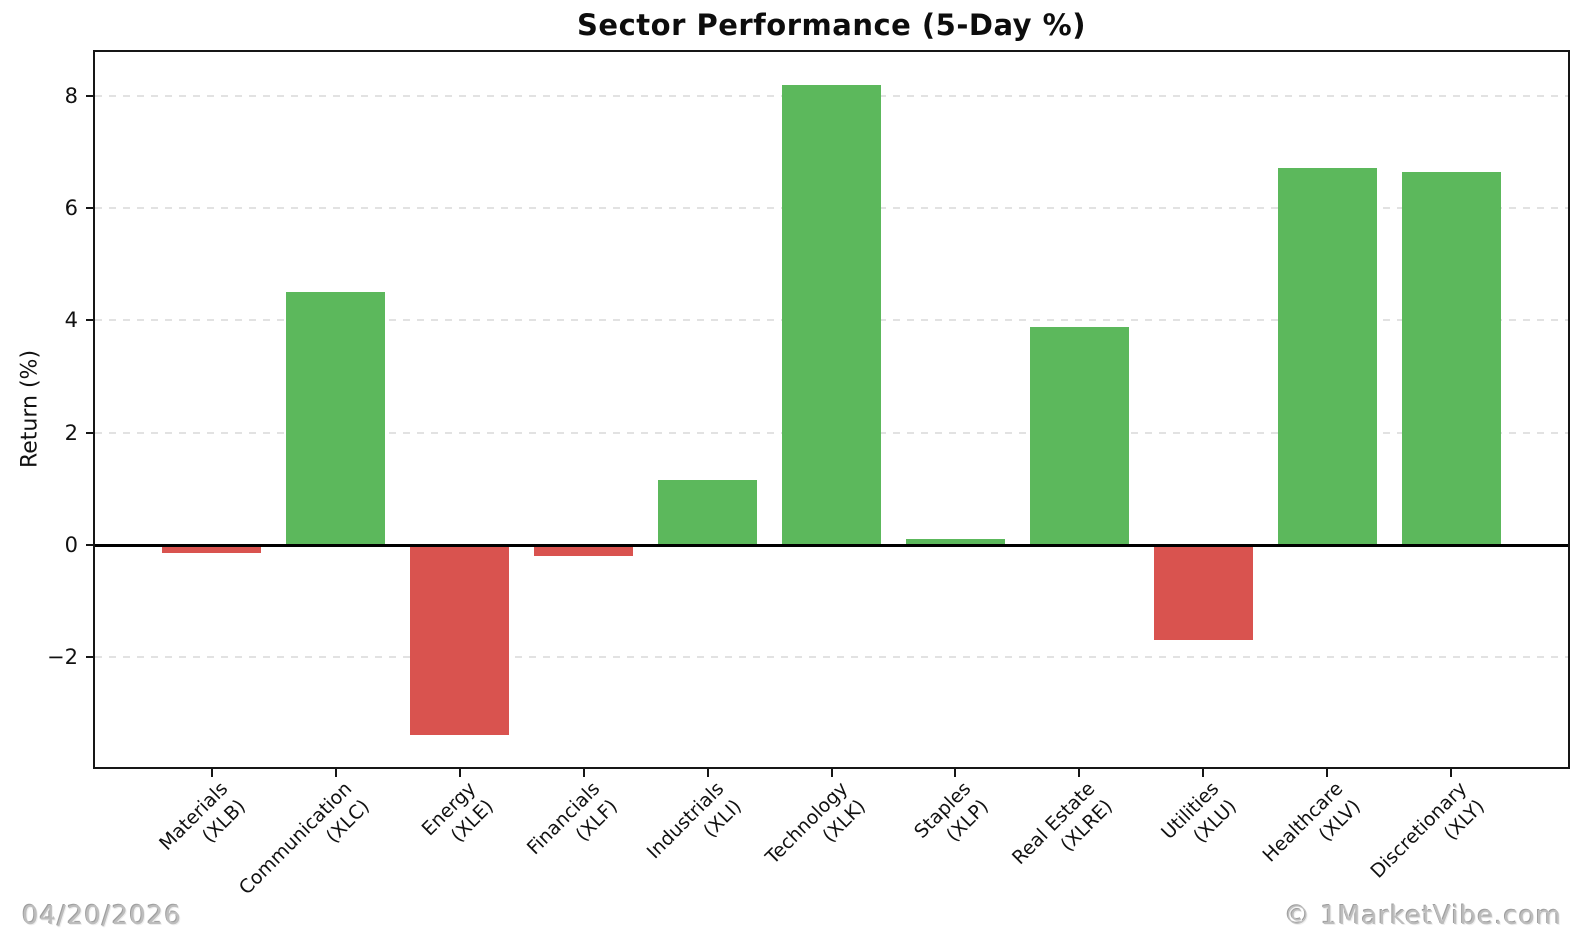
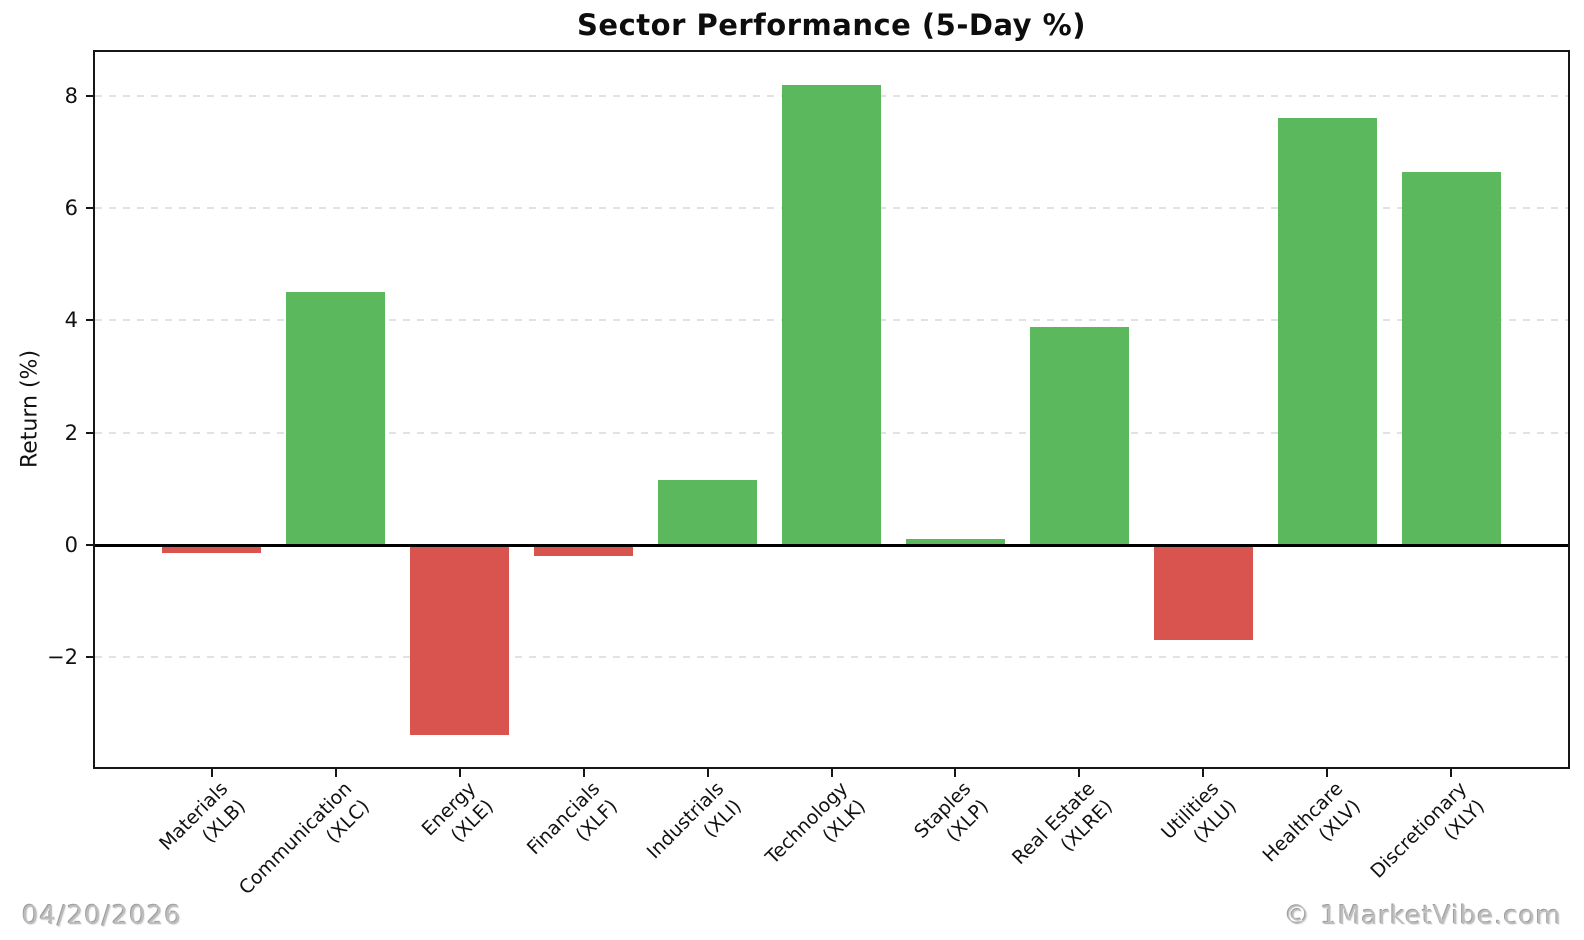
Healthcare (XLV): 6.7 -> 7.6
